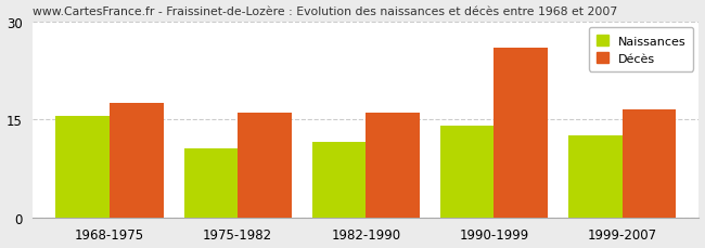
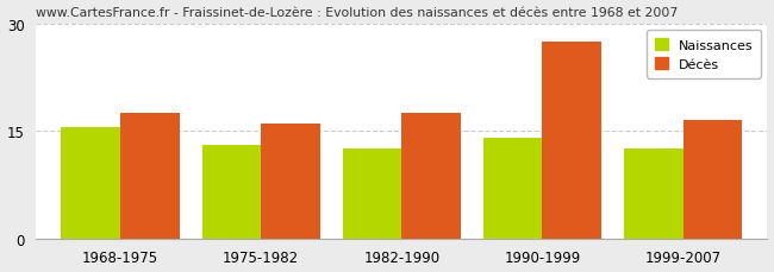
Naissances/1975-1982: 10.6 -> 13.0
Naissances/1982-1990: 11.6 -> 12.5
Décès/1982-1990: 16.0 -> 17.5
Décès/1990-1999: 26.0 -> 27.5
